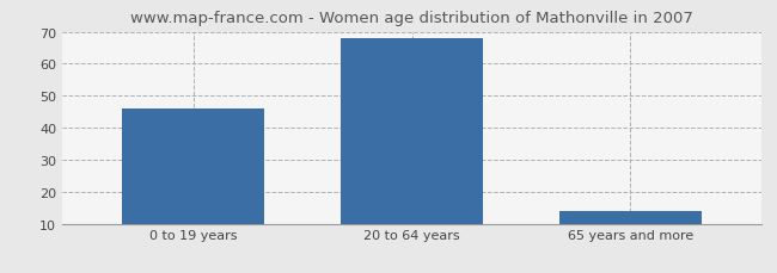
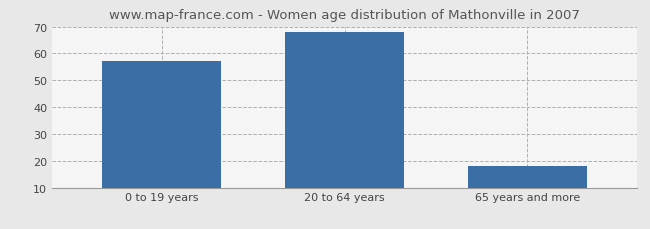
0 to 19 years: 46 -> 57
65 years and more: 14 -> 18
